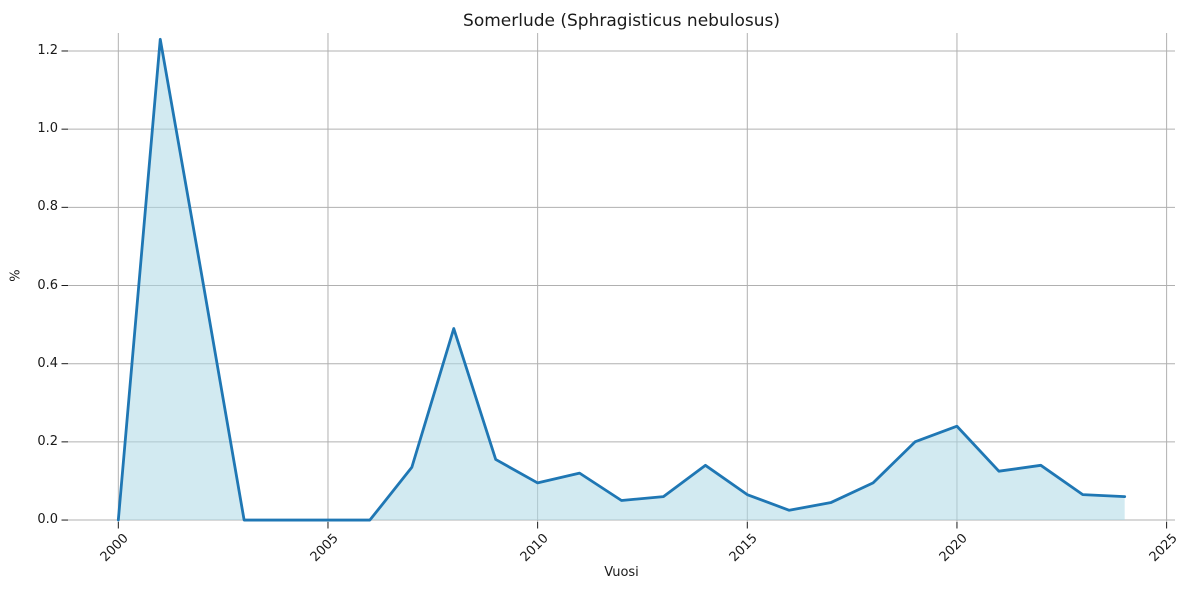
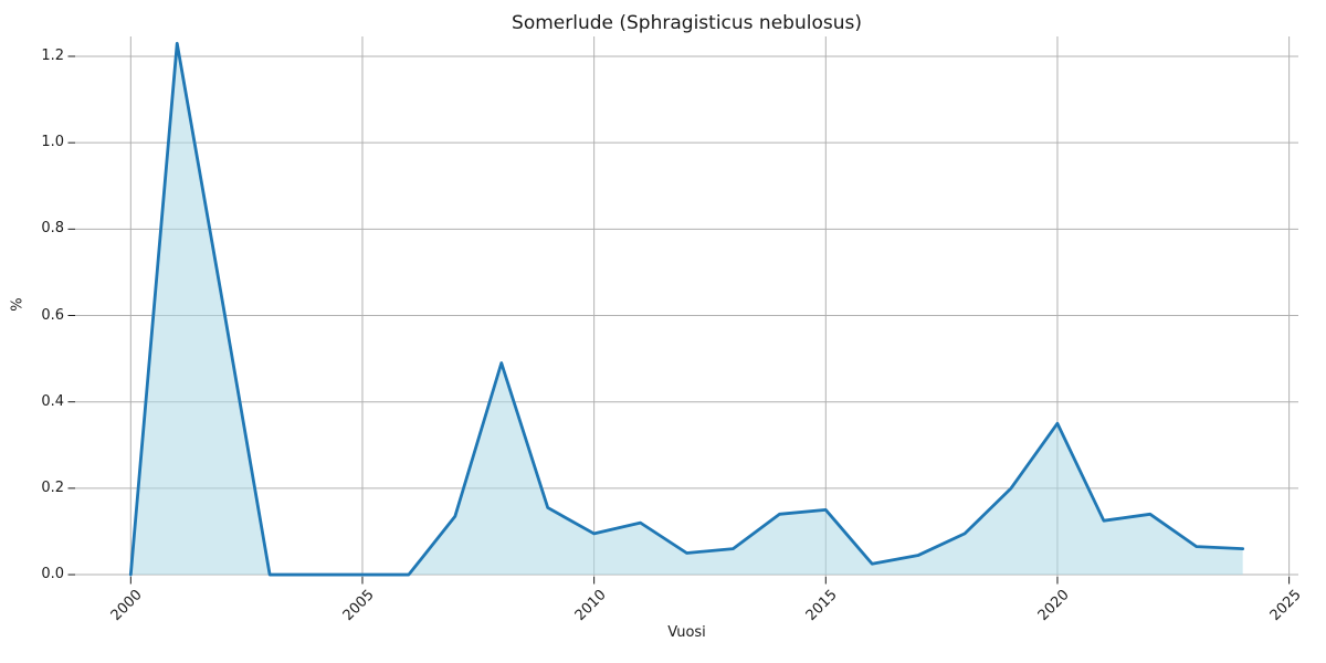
2015: 0.07 -> 0.15
2020: 0.24 -> 0.35
